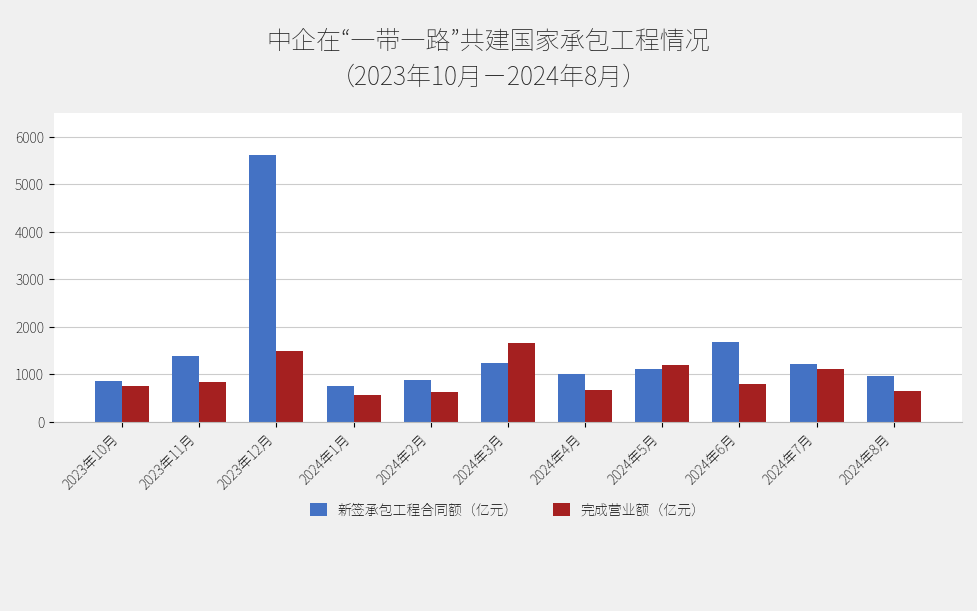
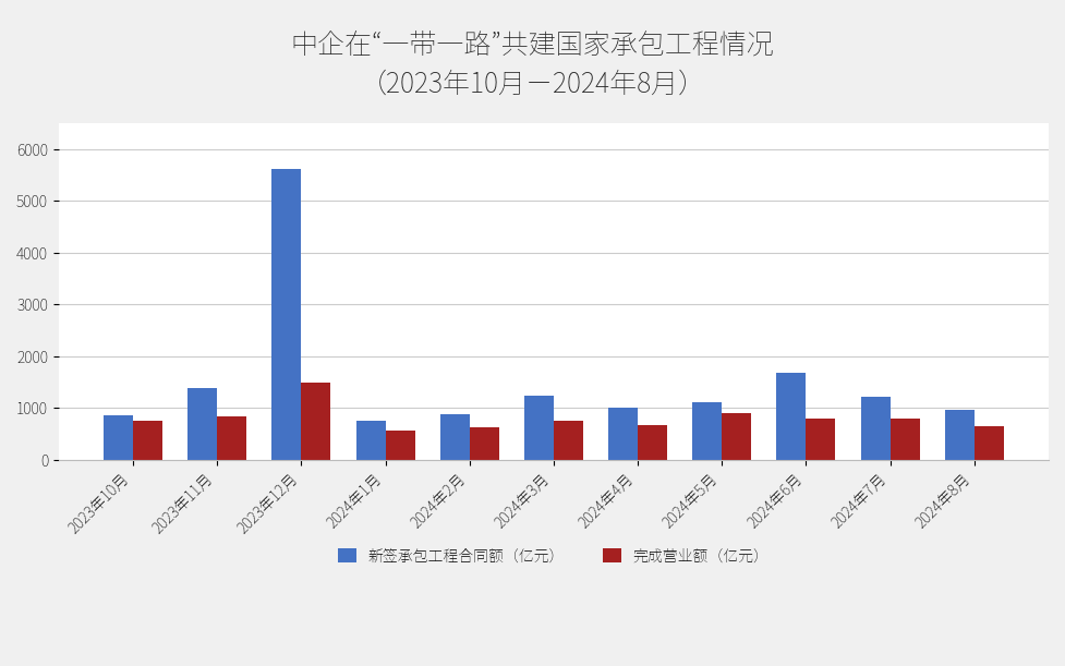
完成营业额（亿元）/2024年3月: 1650 -> 750
完成营业额（亿元）/2024年5月: 1200 -> 890
完成营业额（亿元）/2024年7月: 1100 -> 790
